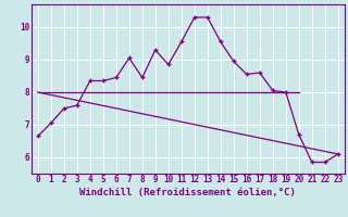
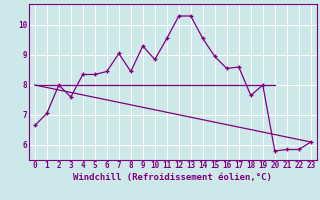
2: 7.50 -> 8.00
18: 8.05 -> 7.65
20: 6.70 -> 5.80
